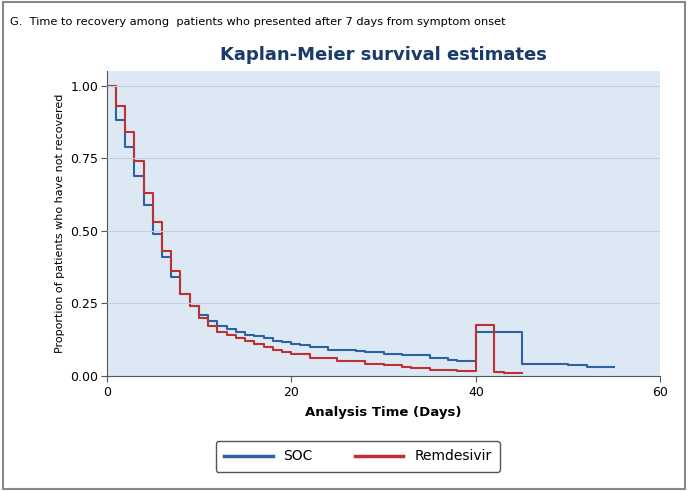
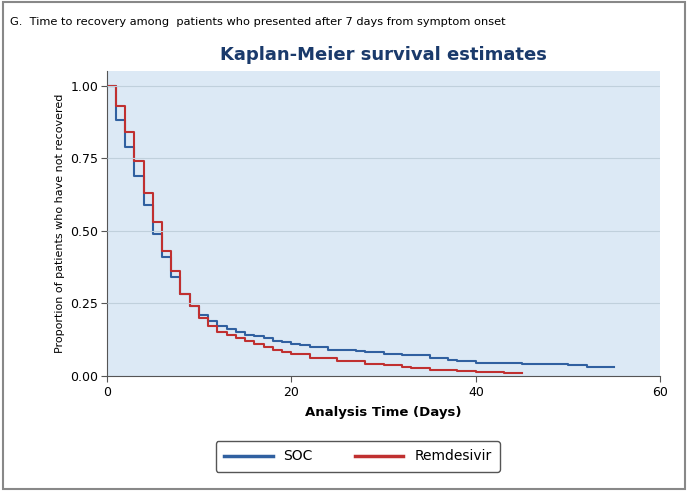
SOC/40: 0.150 -> 0.045
Remdesivir/40: 0.175 -> 0.013
